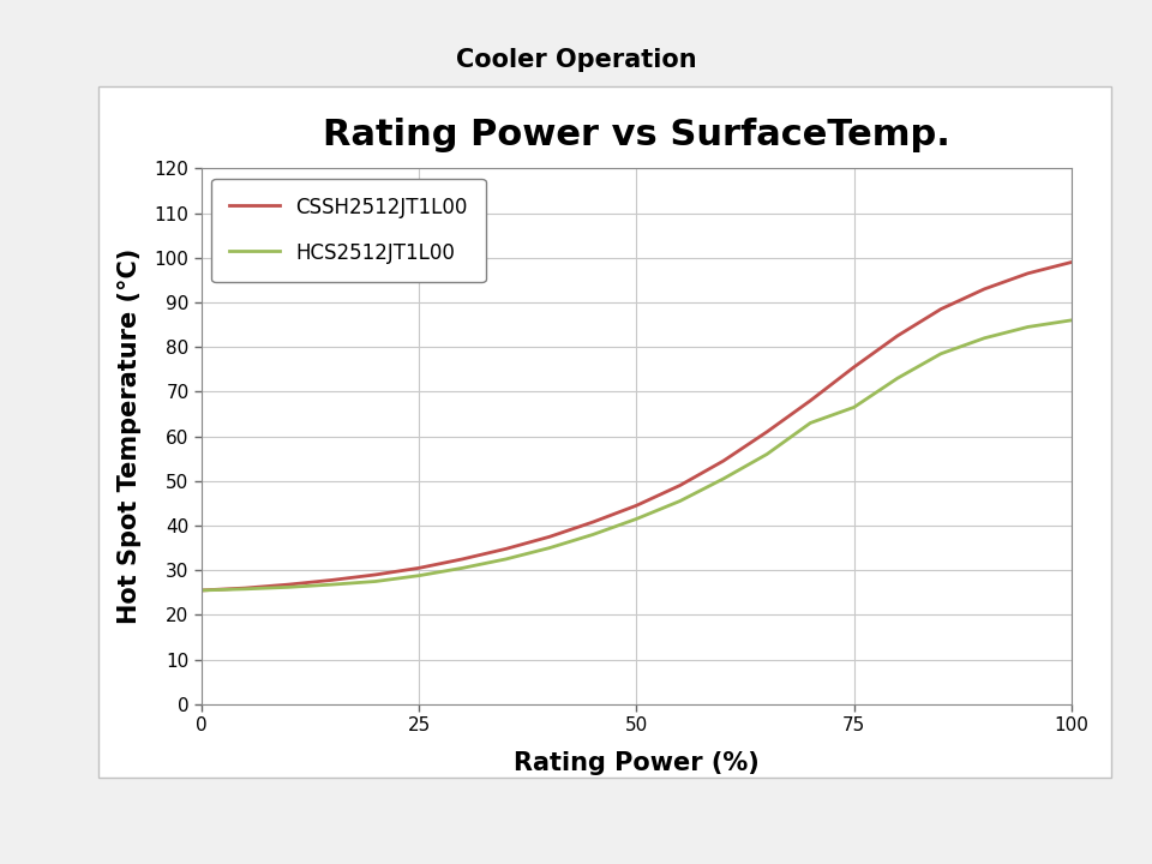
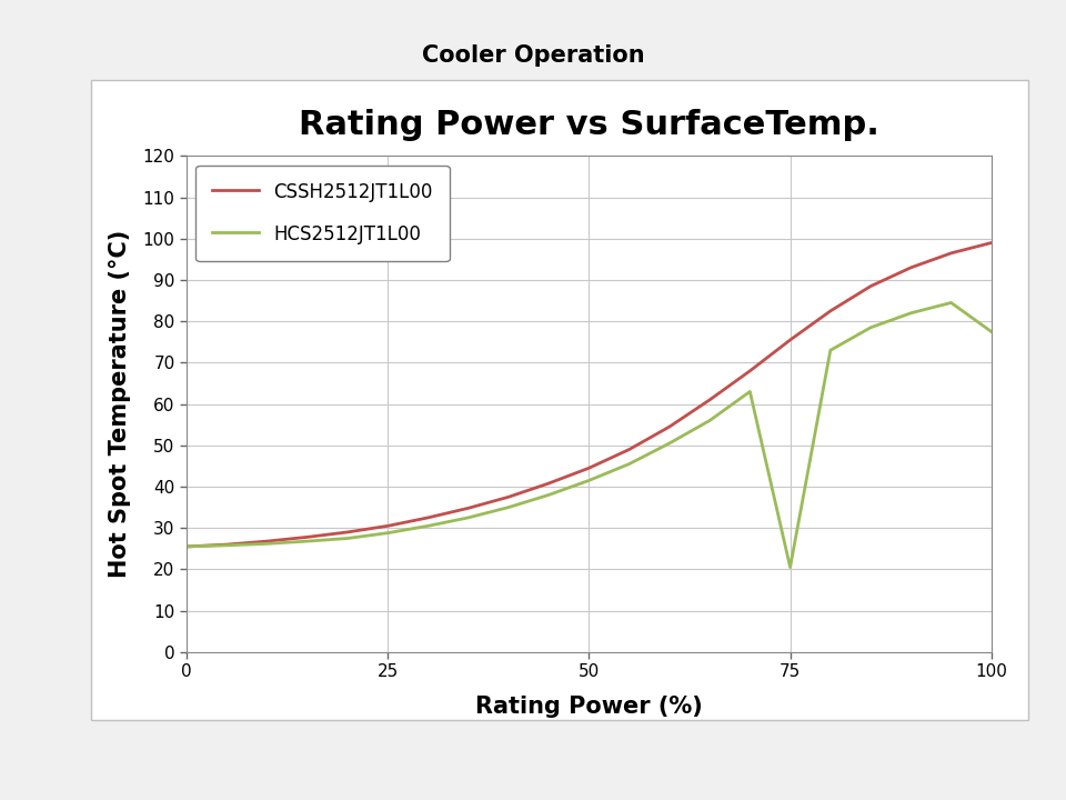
HCS2512JT1L00/75: 66.5 -> 20.5
HCS2512JT1L00/100: 86.0 -> 77.5
